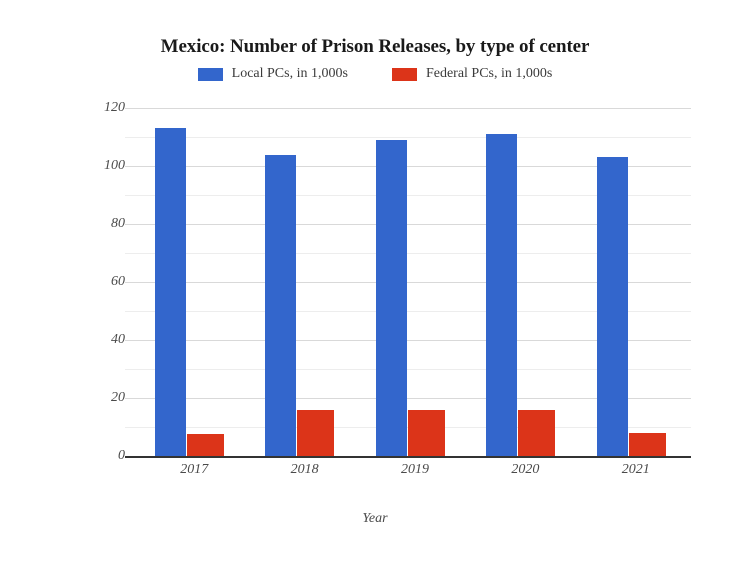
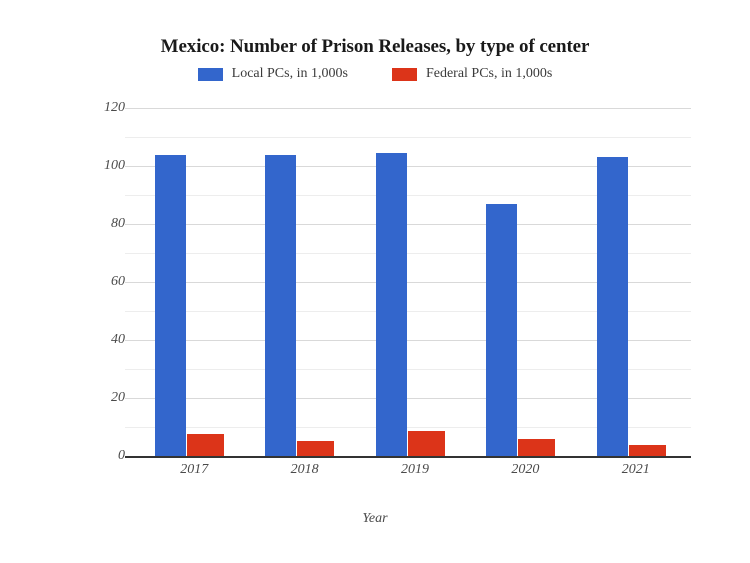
Local PCs, in 1,000s/2017: 113 -> 104
Federal PCs, in 1,000s/2018: 16 -> 5
Local PCs, in 1,000s/2019: 109 -> 104
Federal PCs, in 1,000s/2019: 16 -> 8
Local PCs, in 1,000s/2020: 111 -> 87
Federal PCs, in 1,000s/2020: 16 -> 6
Federal PCs, in 1,000s/2021: 8 -> 4
